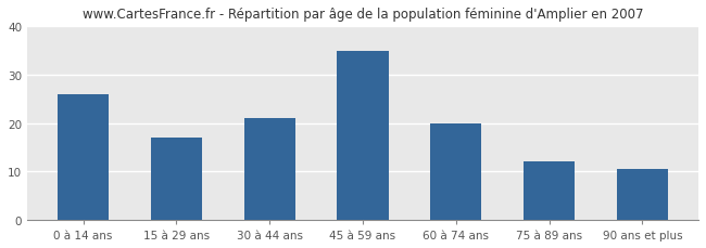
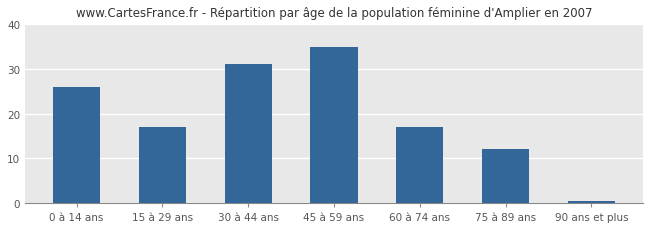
30 à 44 ans: 21.0 -> 31.0
60 à 74 ans: 20.0 -> 17.0
90 ans et plus: 10.5 -> 0.5
